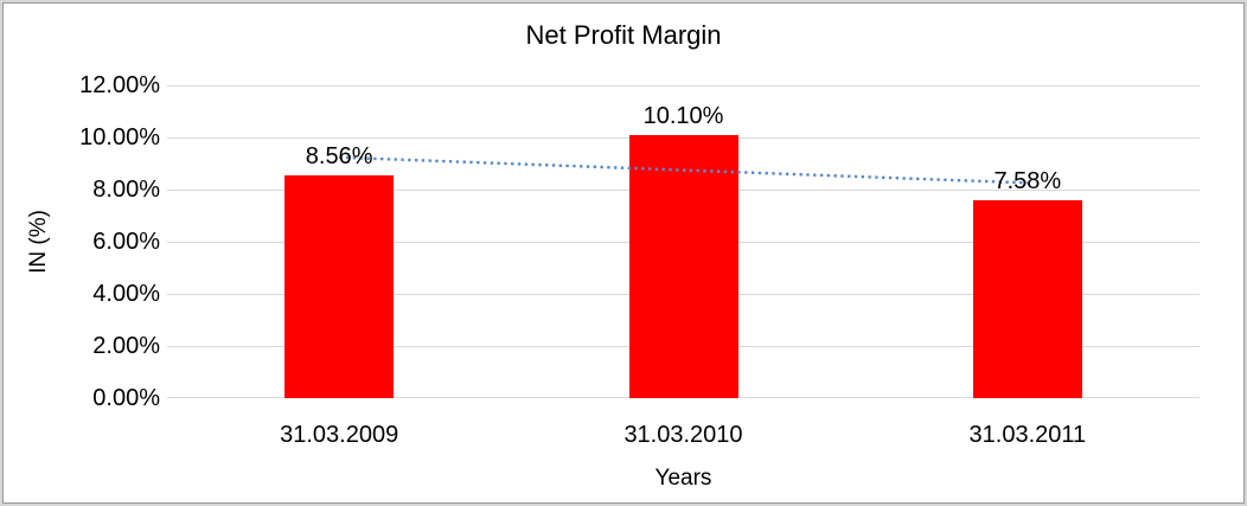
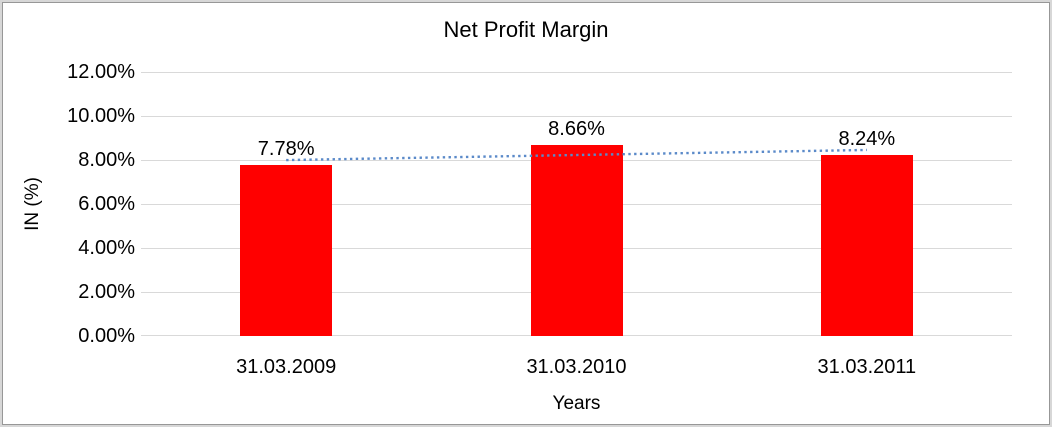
31.03.2009: 8.56% -> 7.78%
31.03.2010: 10.10% -> 8.66%
31.03.2011: 7.58% -> 8.24%
